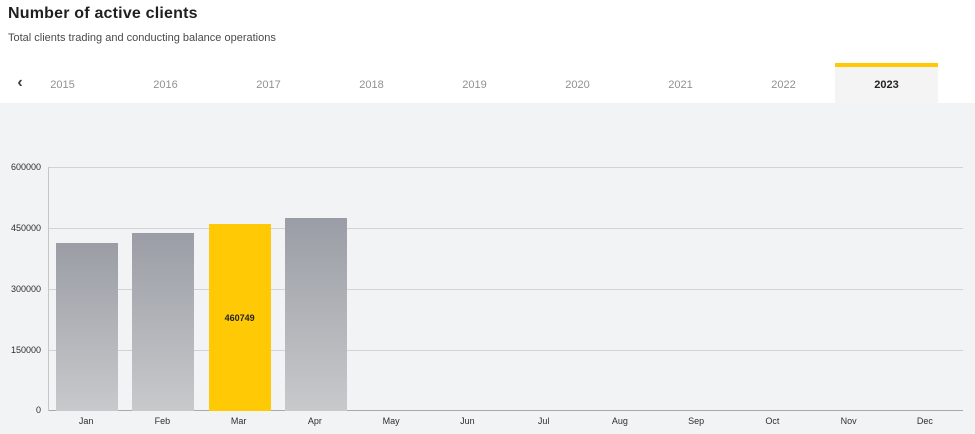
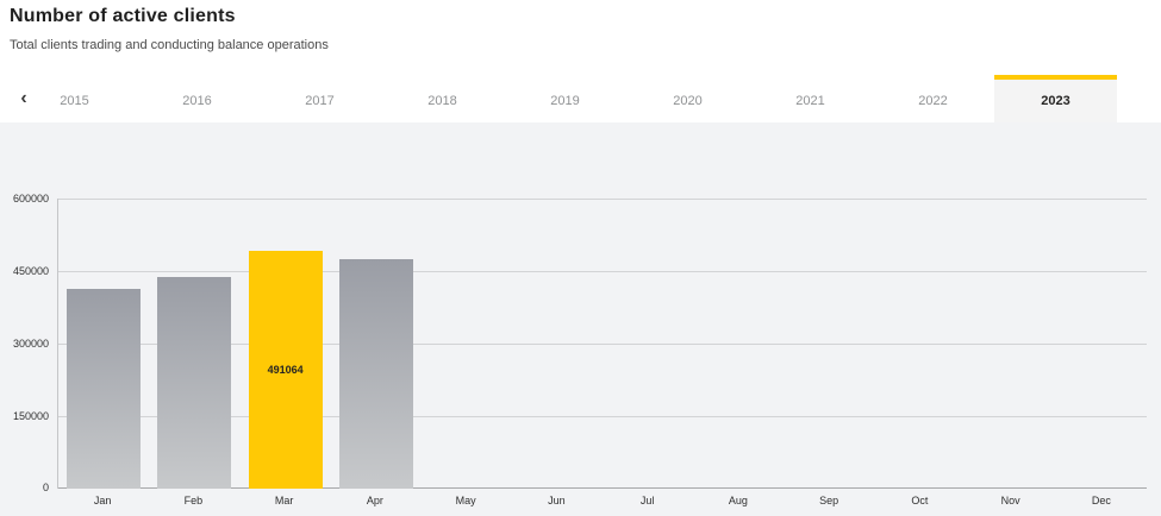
Mar: 460749 -> 491064
